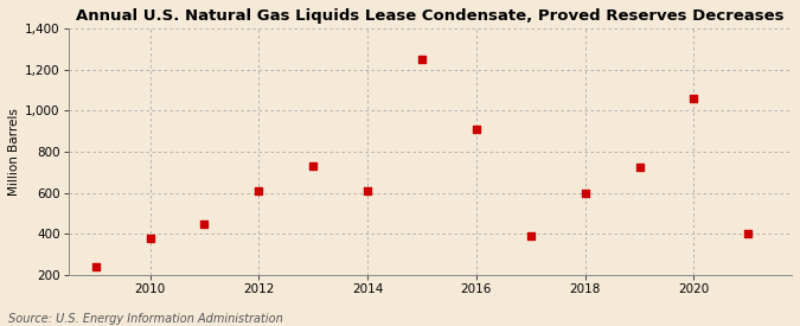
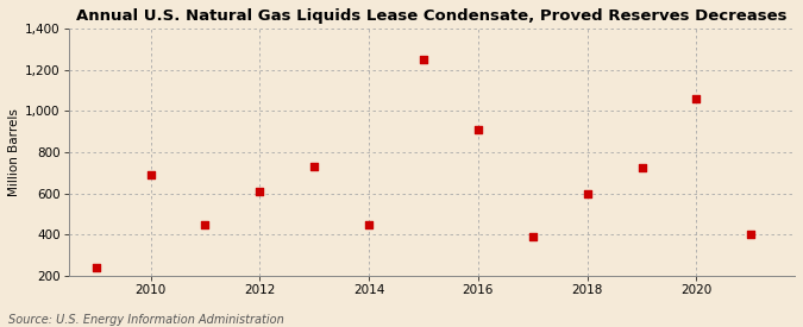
2010: 380 -> 690
2014: 610 -> 450
